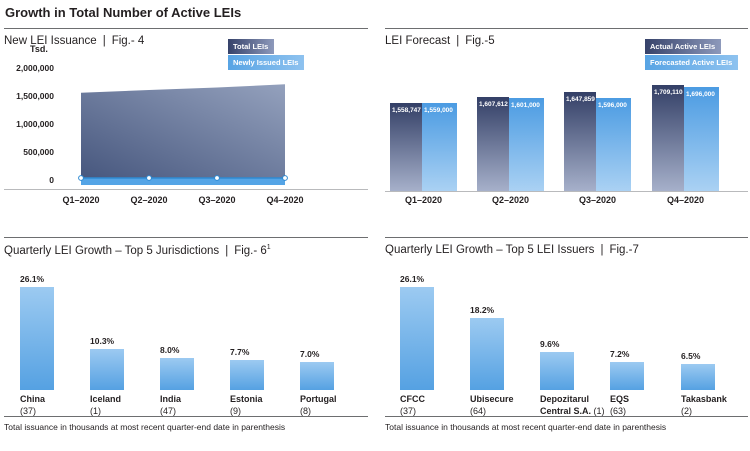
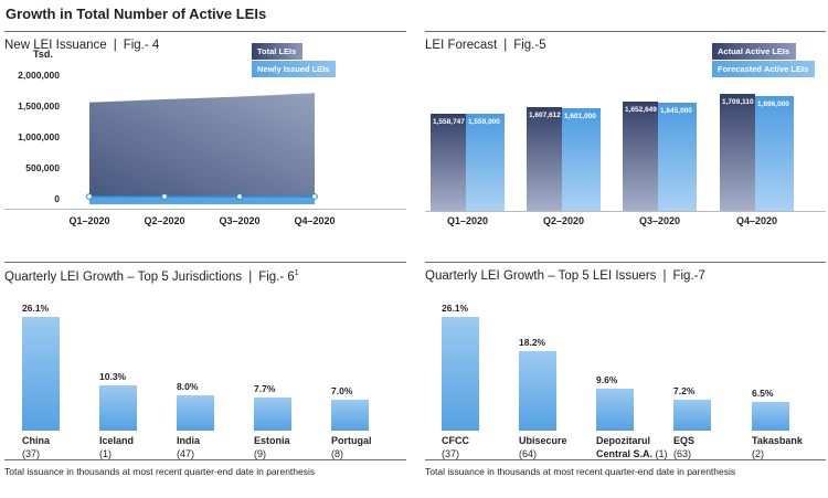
LEI Forecast/Actual Active LEIs/Q3–2020: 1,647,859 -> 1,652,649
LEI Forecast/Forecasted Active LEIs/Q3–2020: 1,596,000 -> 1,645,000
